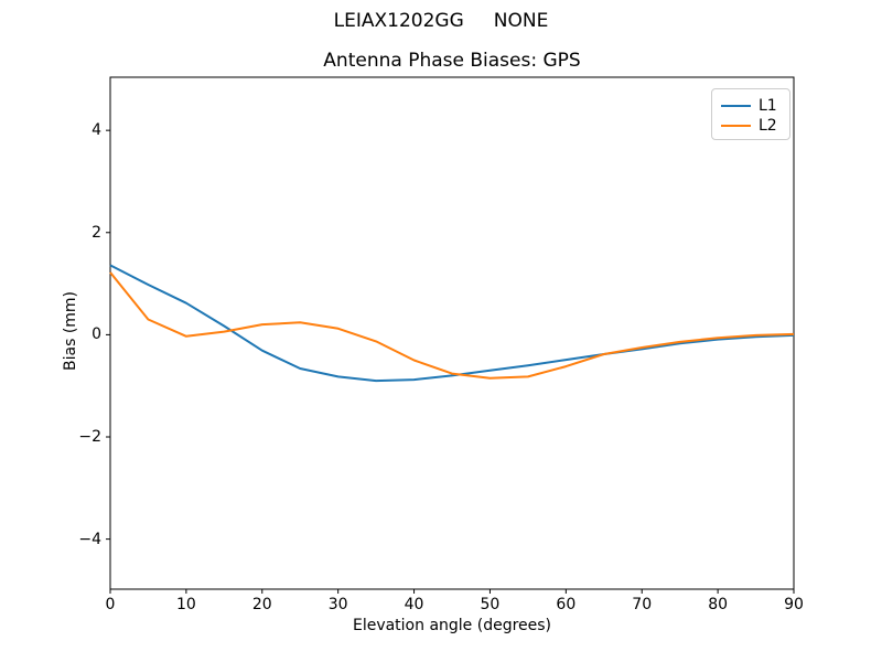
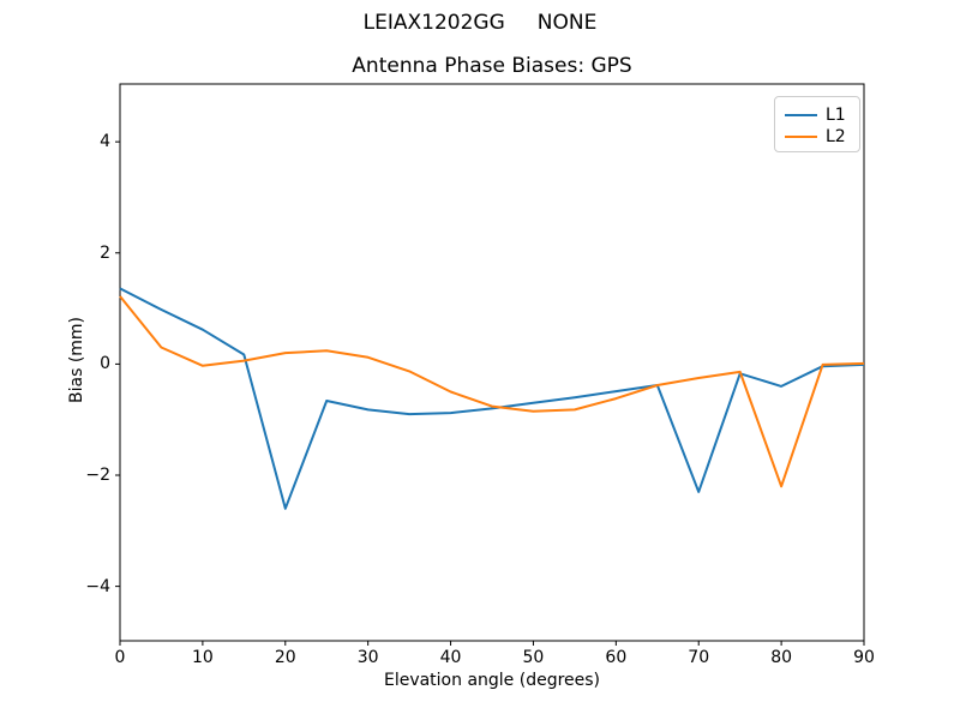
L1/20: -0.3 -> -2.6
L1/70: -0.3 -> -2.3
L1/80: -0.1 -> -0.4
L2/80: -0.1 -> -2.2
